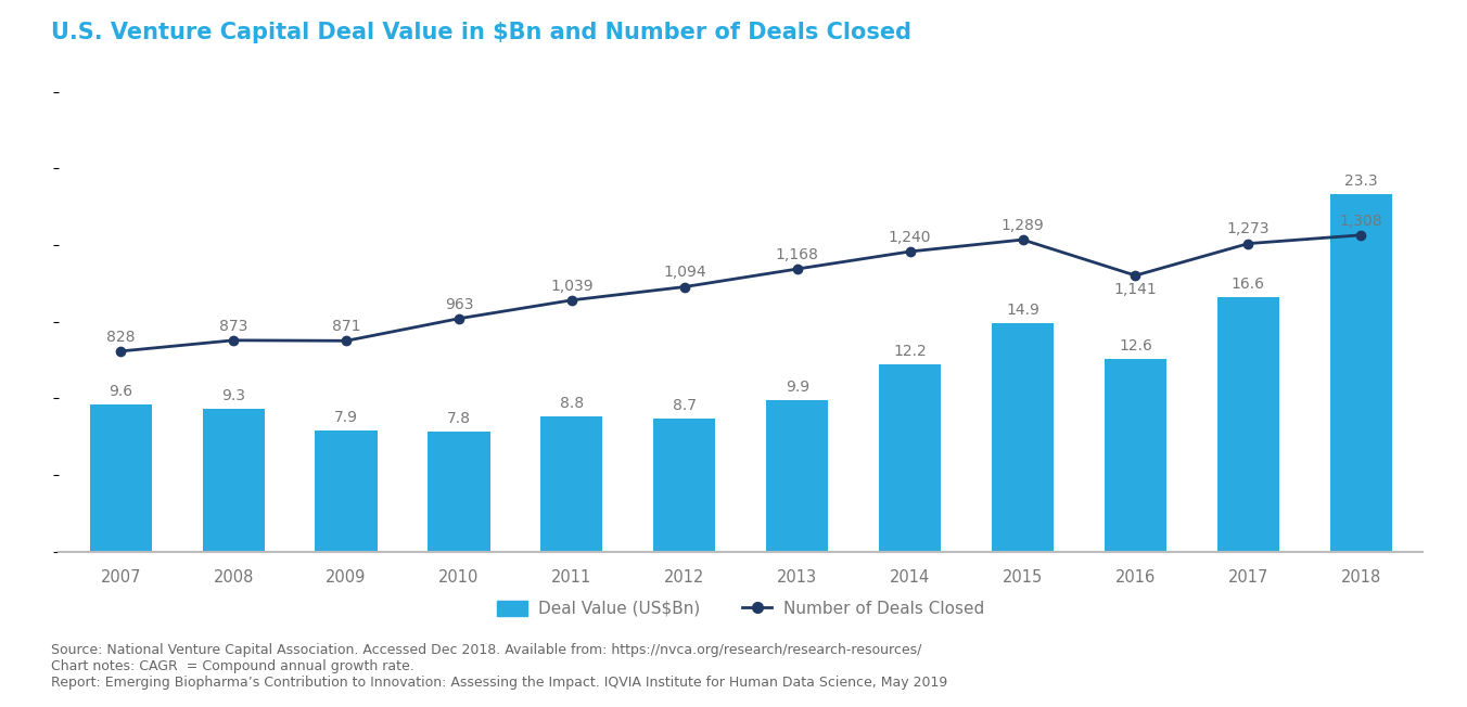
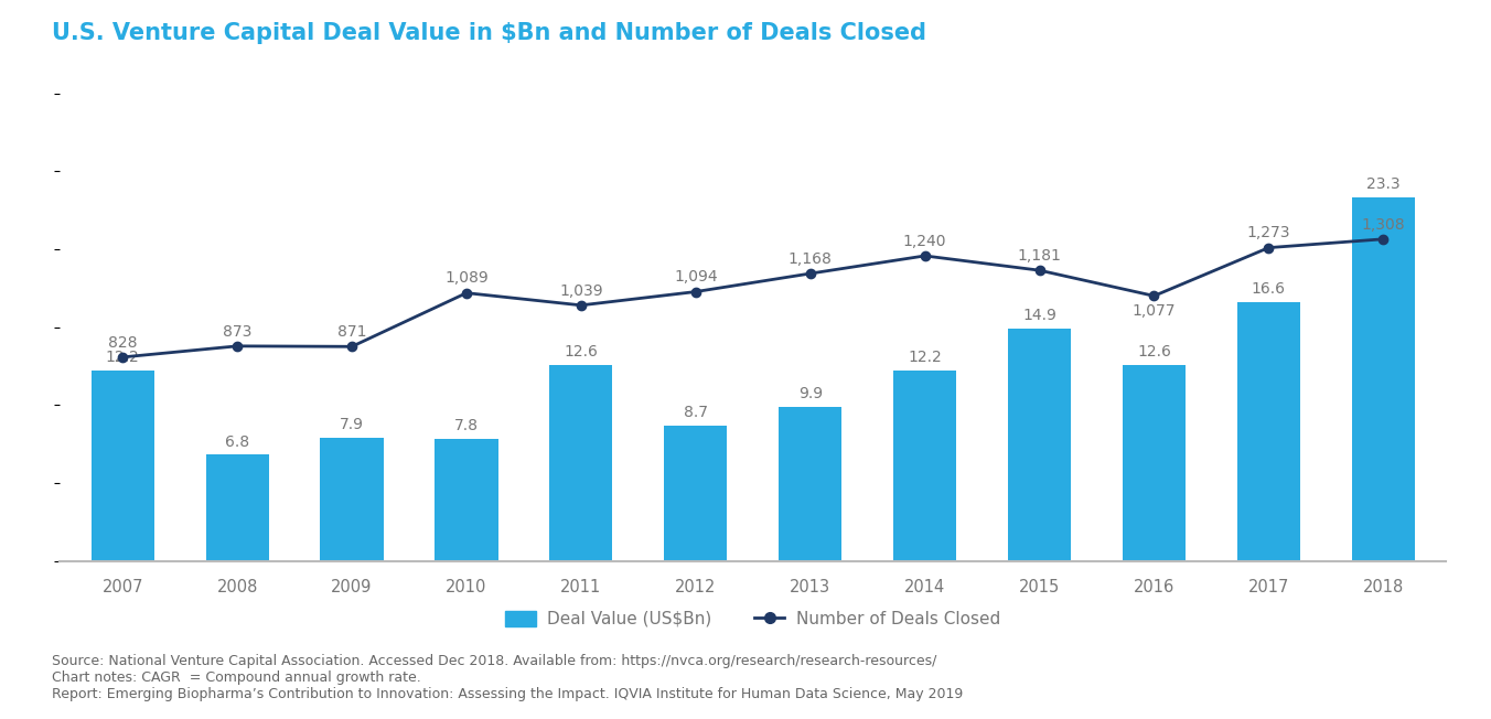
Deal Value (US$Bn)/2007: 9.6 -> 12.2
Deal Value (US$Bn)/2008: 9.3 -> 6.8
Number of Deals Closed/2010: 963 -> 1,089
Deal Value (US$Bn)/2011: 8.8 -> 12.6
Number of Deals Closed/2015: 1,289 -> 1,181
Number of Deals Closed/2016: 1,141 -> 1,077
